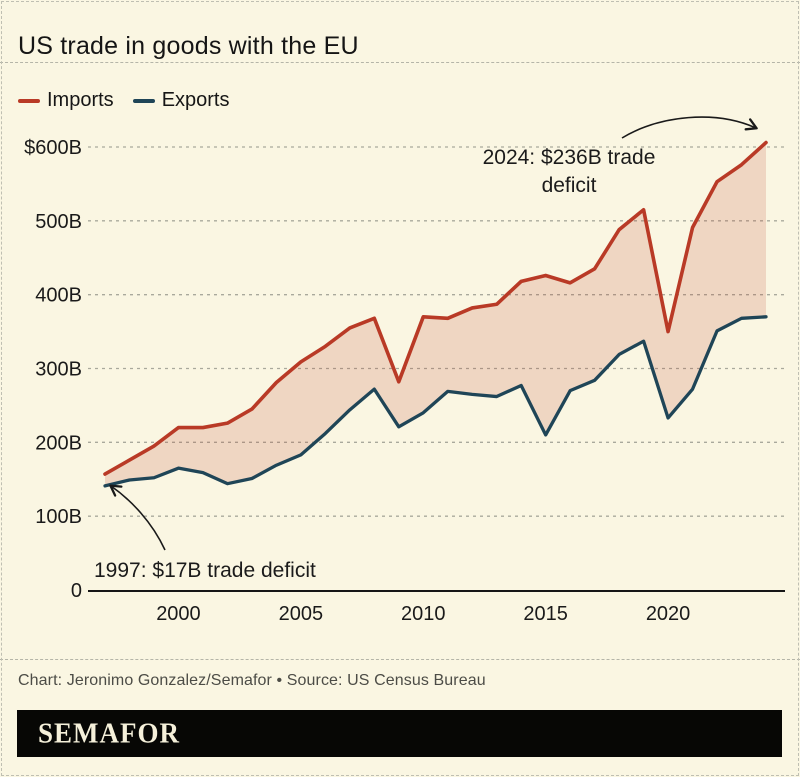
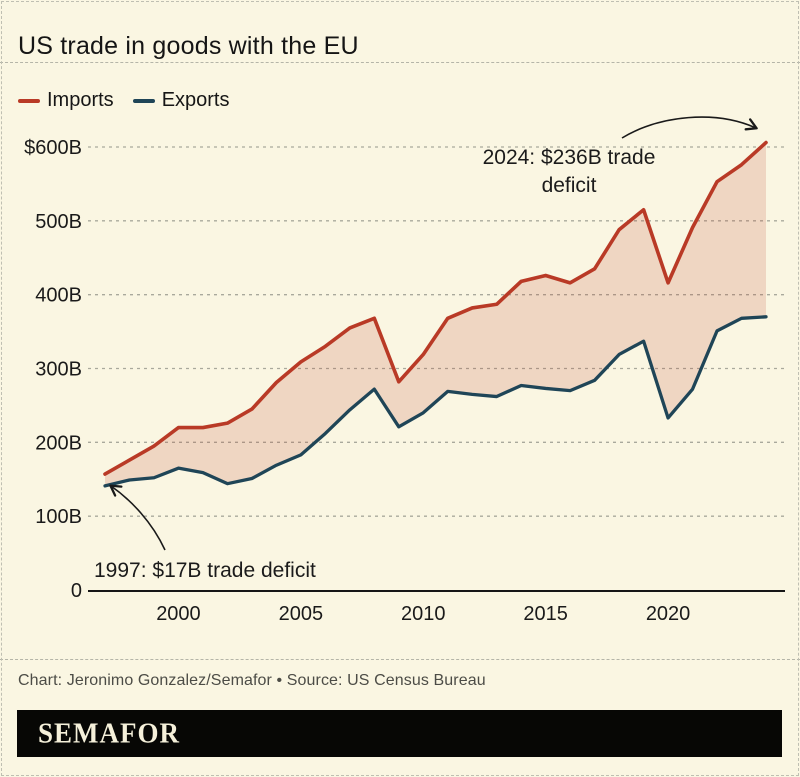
Imports/2010: $370B -> $320B
Exports/2015: $210B -> $270B
Imports/2020: $350B -> $420B
